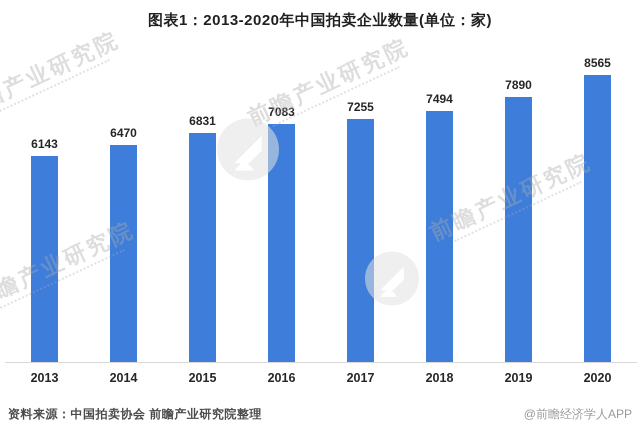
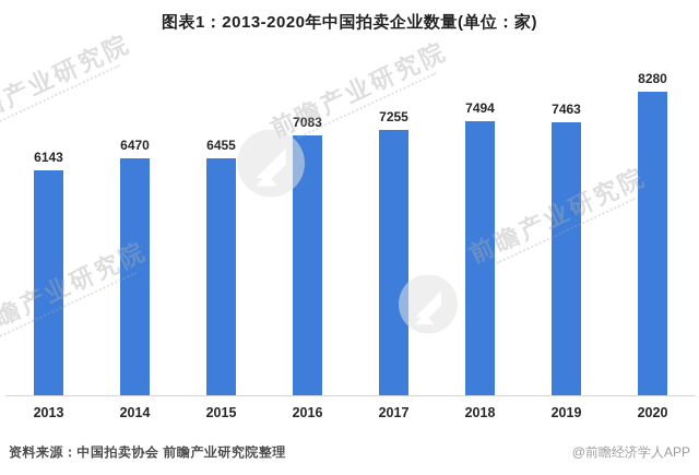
2015: 6831 -> 6455
2019: 7890 -> 7463
2020: 8565 -> 8280
